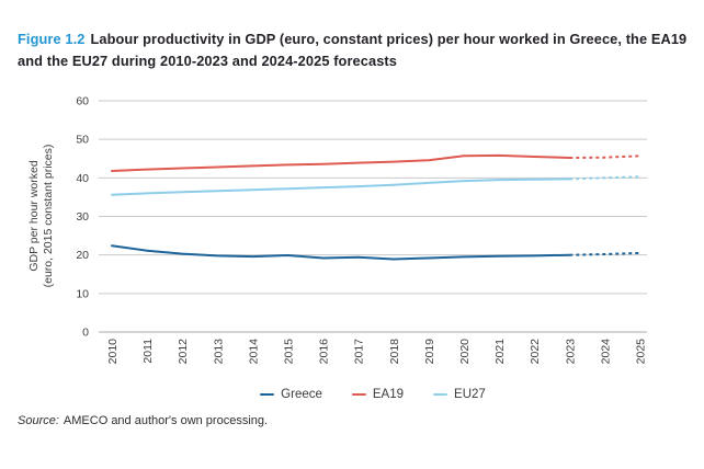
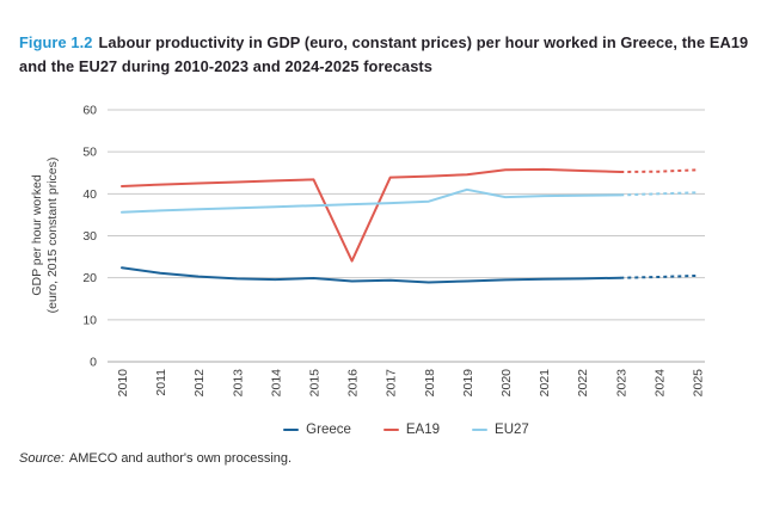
EA19/2016: 44 -> 24
EU27/2019: 39 -> 41
